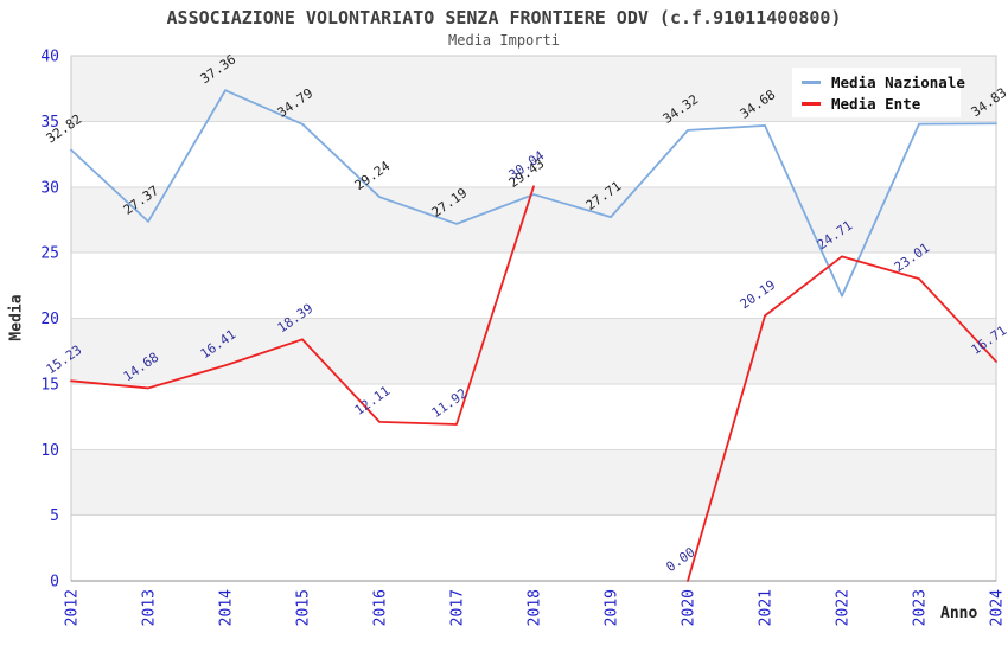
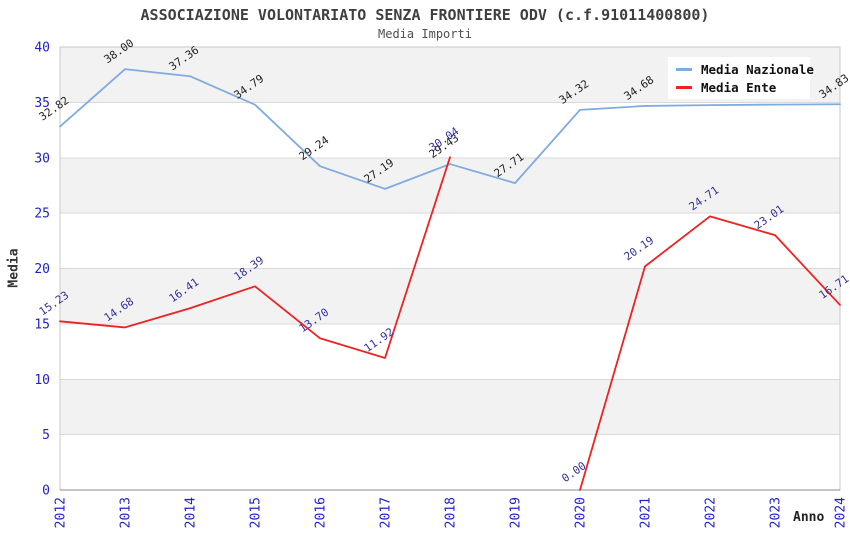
Media Nazionale/2013: 27.37 -> 38.00
Media Ente/2016: 12.11 -> 13.70
Media Nazionale/2022: 21.7 -> 34.8
